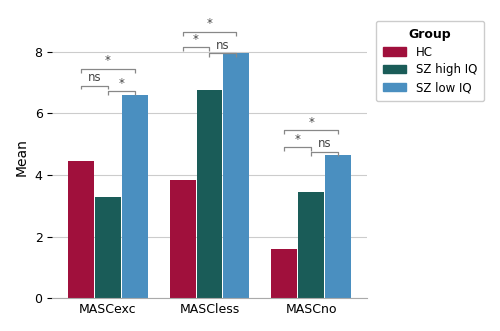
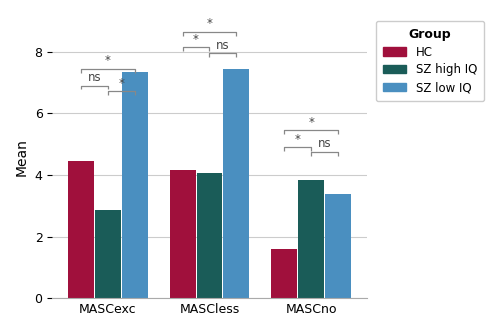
SZ high IQ/MASCexc: 3.30 -> 2.85
SZ low IQ/MASCexc: 6.60 -> 7.35
HC/MASCless: 3.85 -> 4.15
SZ high IQ/MASCless: 6.75 -> 4.05
SZ low IQ/MASCless: 7.95 -> 7.45
SZ high IQ/MASCno: 3.45 -> 3.85
SZ low IQ/MASCno: 4.65 -> 3.40
